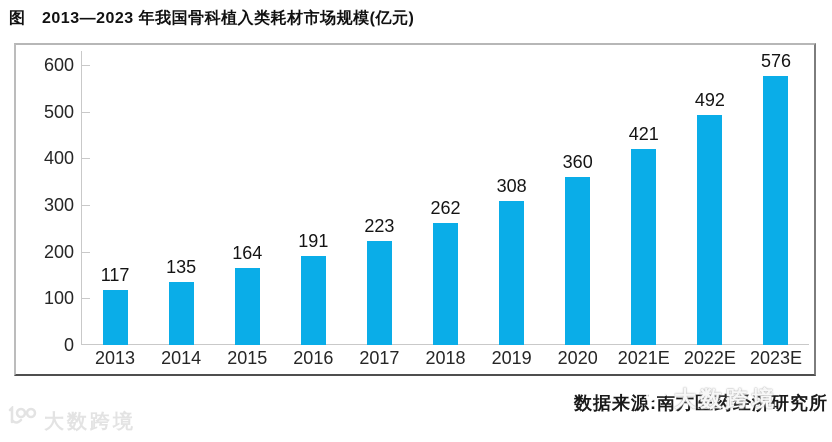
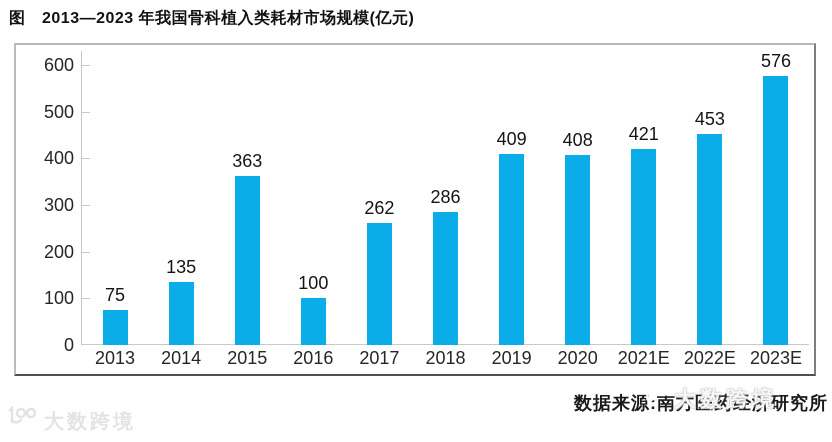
2013: 117 -> 75
2015: 164 -> 363
2016: 191 -> 100
2017: 223 -> 262
2018: 262 -> 286
2019: 308 -> 409
2020: 360 -> 408
2022E: 492 -> 453
